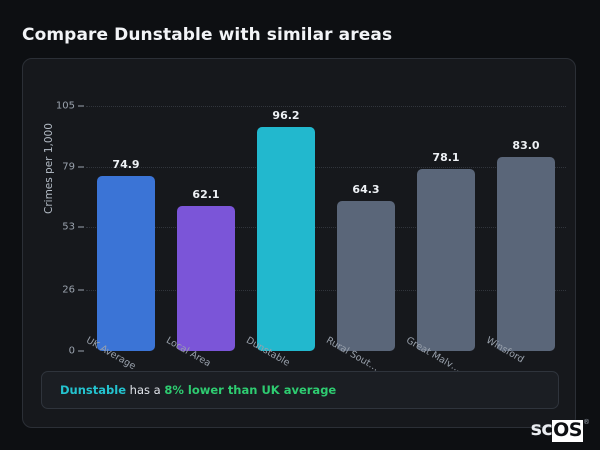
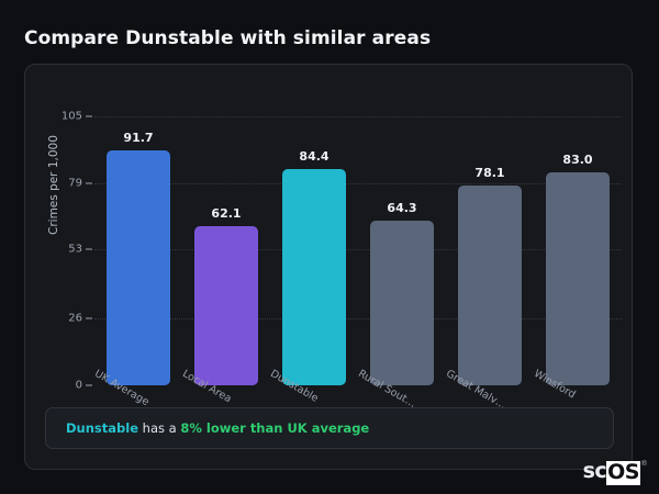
UK Average: 74.9 -> 91.7
Dunstable: 96.2 -> 84.4
